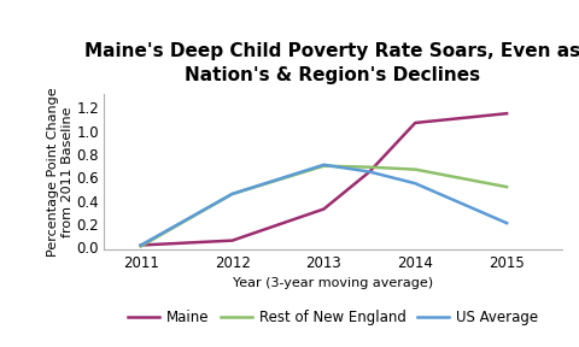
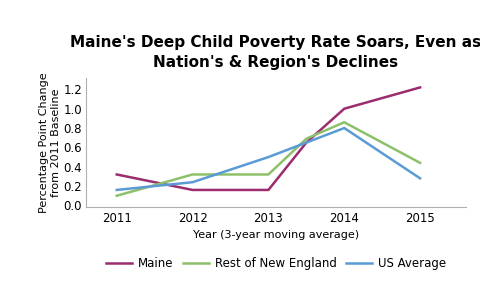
Maine/2011: 0.02 -> 0.32
Rest of New England/2011: 0.01 -> 0.10
US Average/2011: 0.02 -> 0.16
Maine/2012: 0.06 -> 0.16
Rest of New England/2012: 0.46 -> 0.32
US Average/2012: 0.46 -> 0.24
Maine/2013: 0.33 -> 0.16
Rest of New England/2013: 0.70 -> 0.32
US Average/2013: 0.71 -> 0.50
Maine/2014: 1.07 -> 1.00
Rest of New England/2014: 0.67 -> 0.86
US Average/2014: 0.55 -> 0.80
Maine/2015: 1.15 -> 1.22
Rest of New England/2015: 0.52 -> 0.44
US Average/2015: 0.21 -> 0.28
